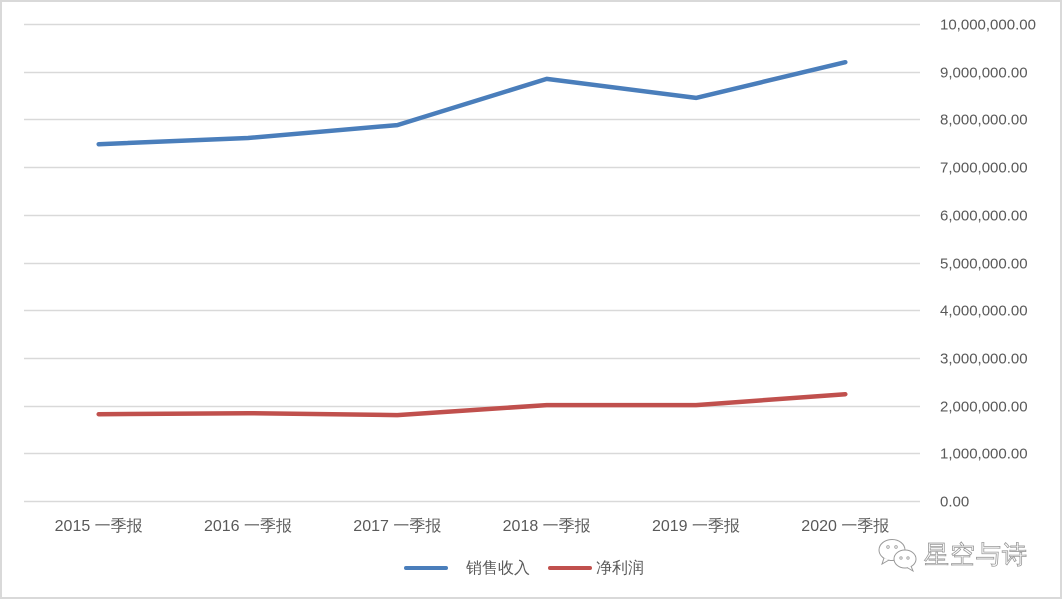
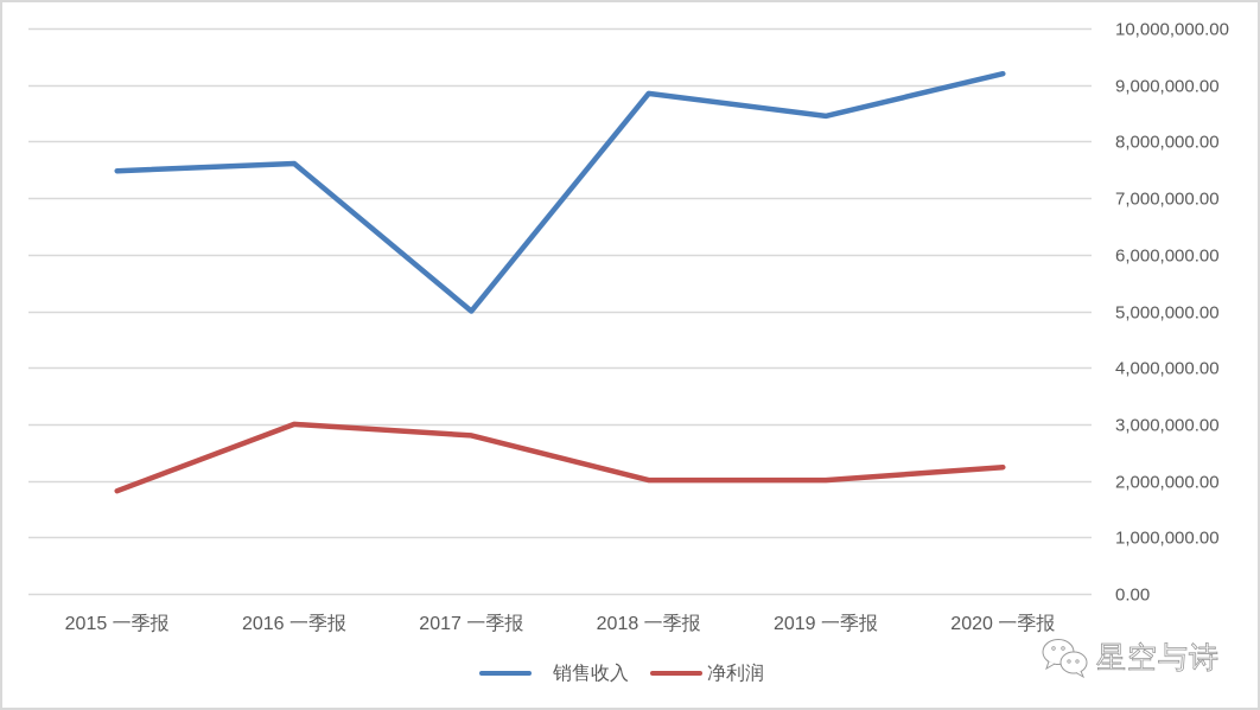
净利润/2016 一季报: 1800000 -> 3000000
销售收入/2017 一季报: 7900000 -> 5000000
净利润/2017 一季报: 1800000 -> 2800000
